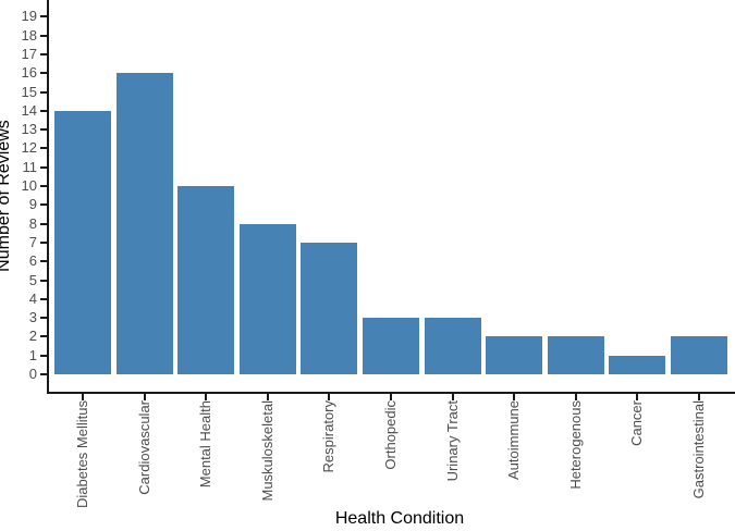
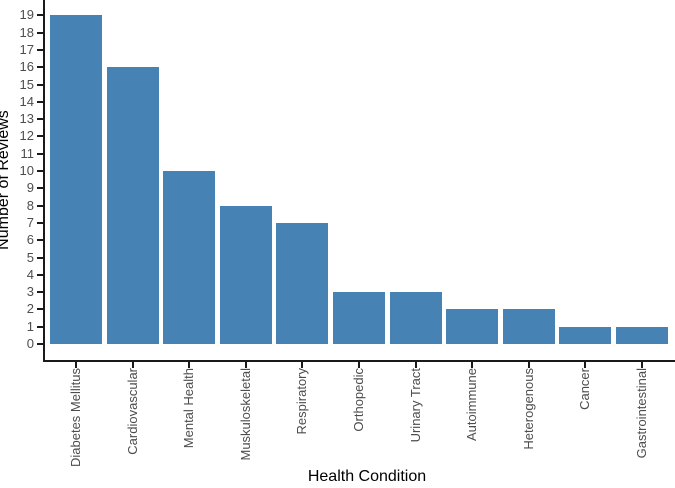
Diabetes Mellitus: 14 -> 19
Gastrointestinal: 2 -> 1
